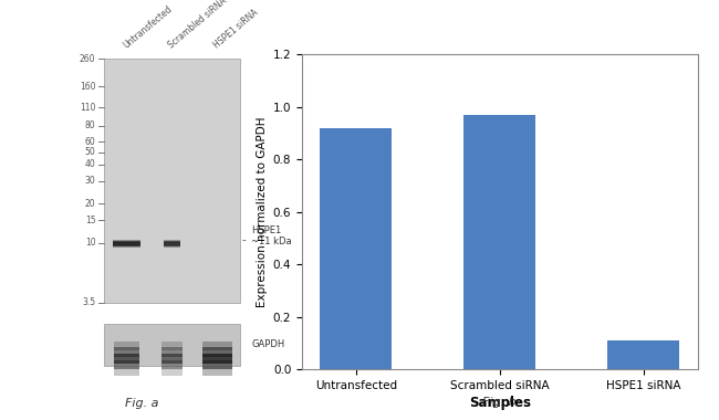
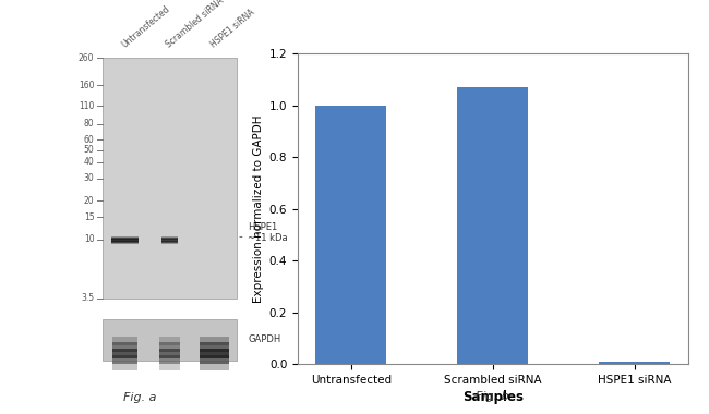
Untransfected: 0.92 -> 1.00
Scrambled siRNA: 0.97 -> 1.07
HSPE1 siRNA: 0.11 -> 0.01
